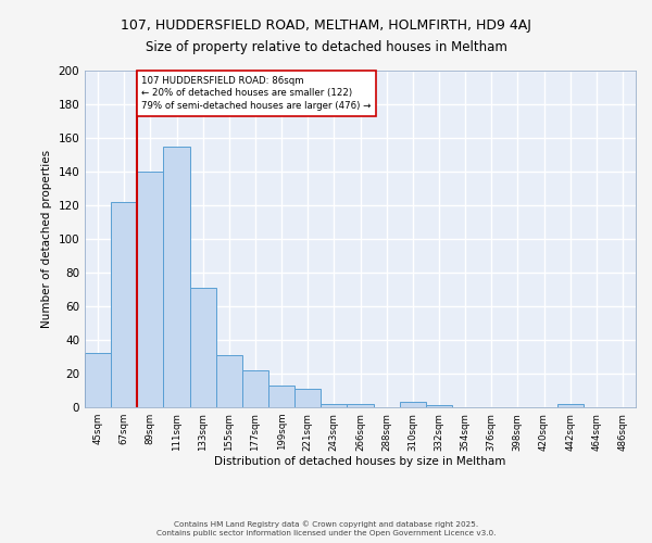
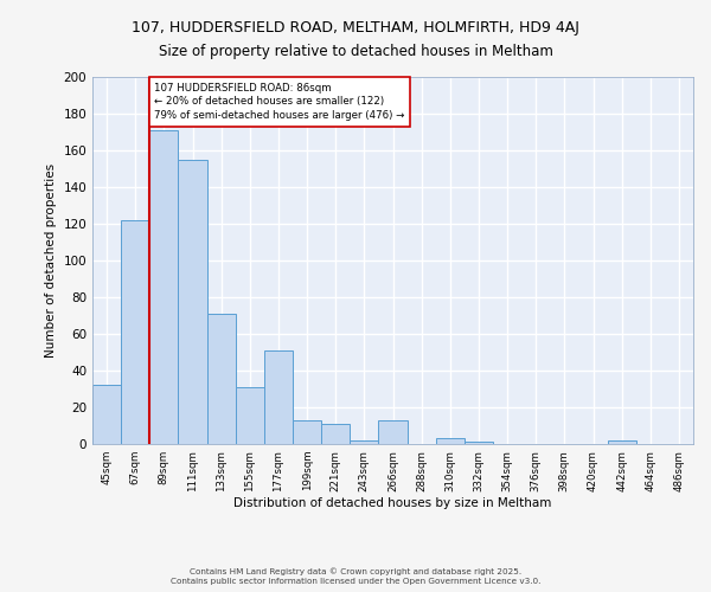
89sqm: 140 -> 171
177sqm: 22 -> 51
266sqm: 2 -> 13
